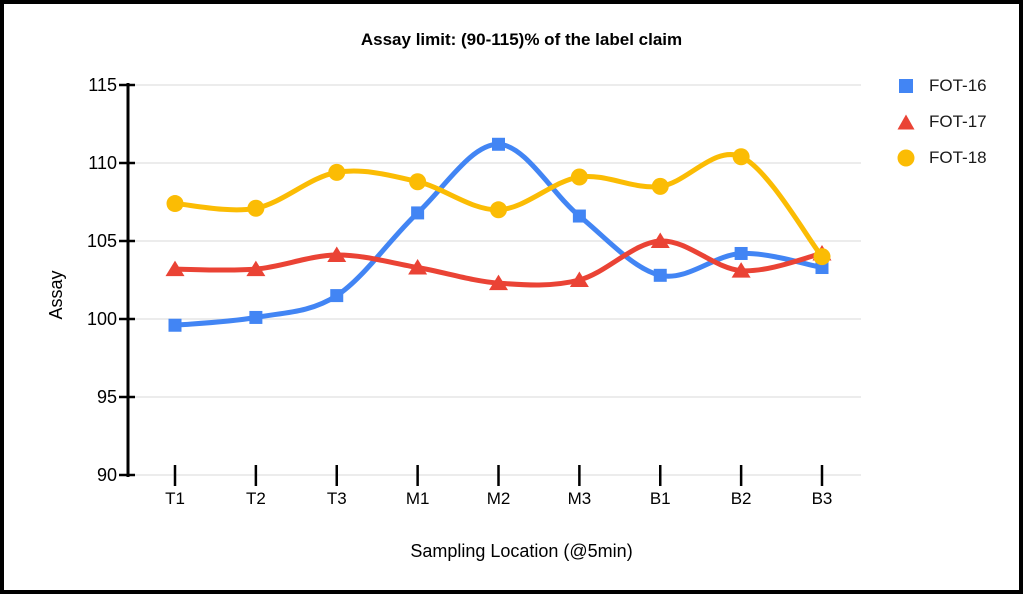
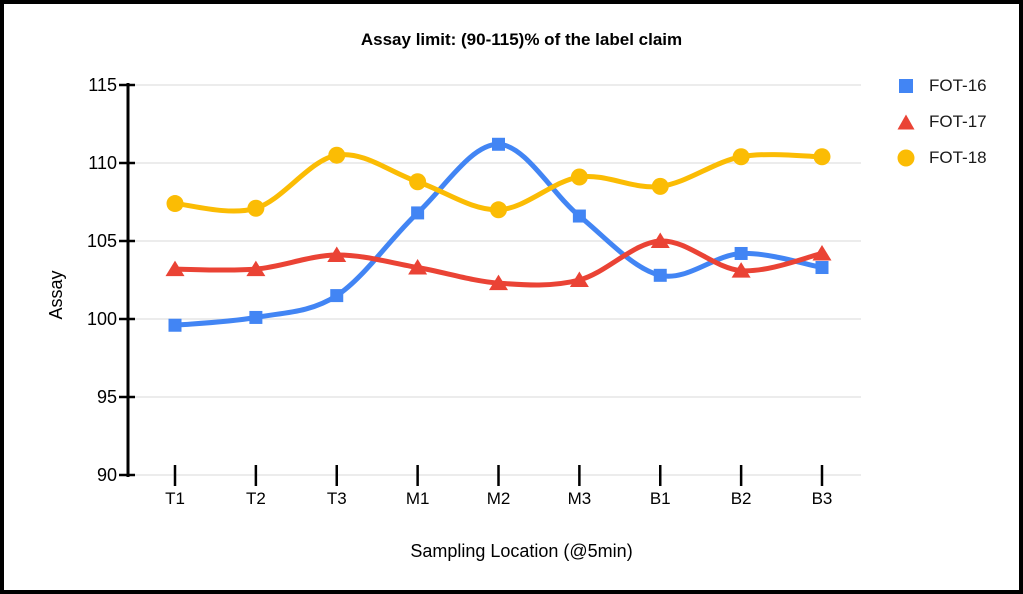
FOT-18/T3: 109.4 -> 110.5
FOT-18/B3: 104.0 -> 110.4
